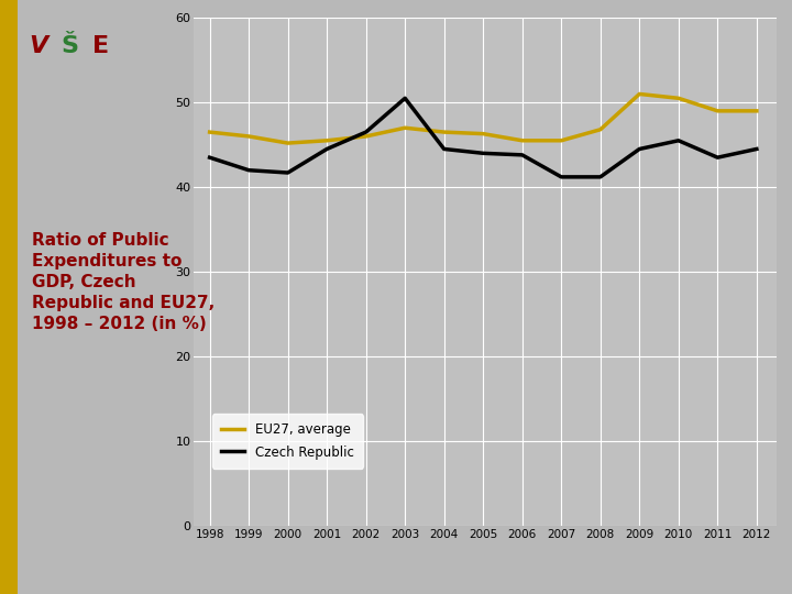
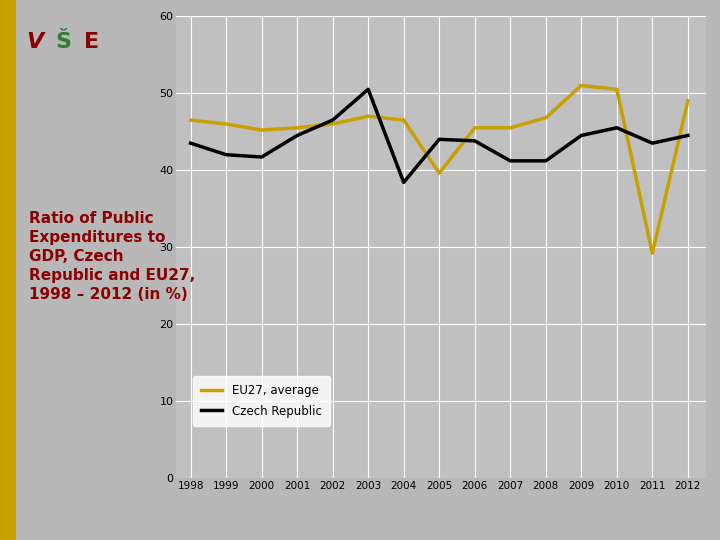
Czech Republic/2004: 44.5 -> 38.4
EU27, average/2005: 46.3 -> 39.6
EU27, average/2011: 49.0 -> 29.2
